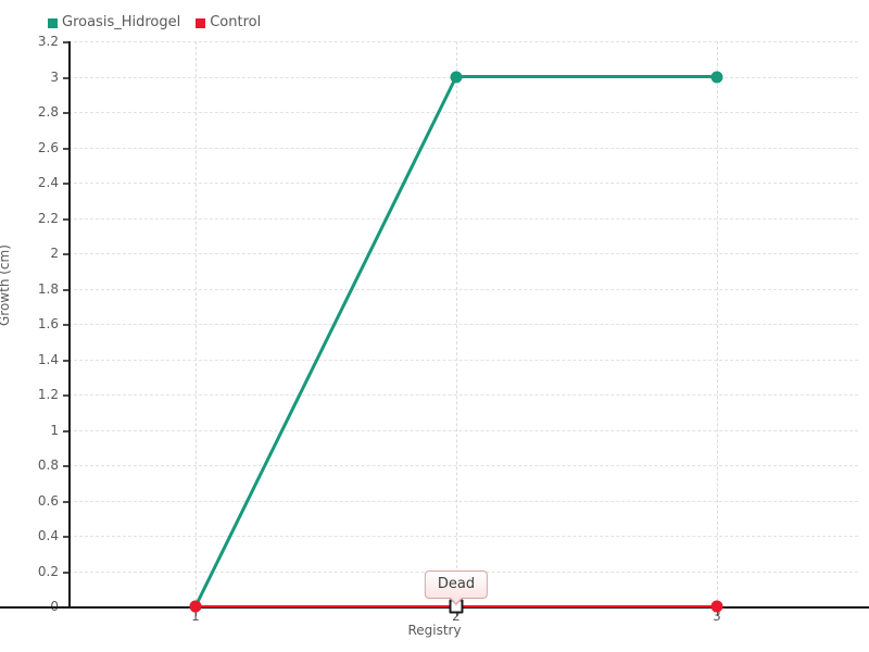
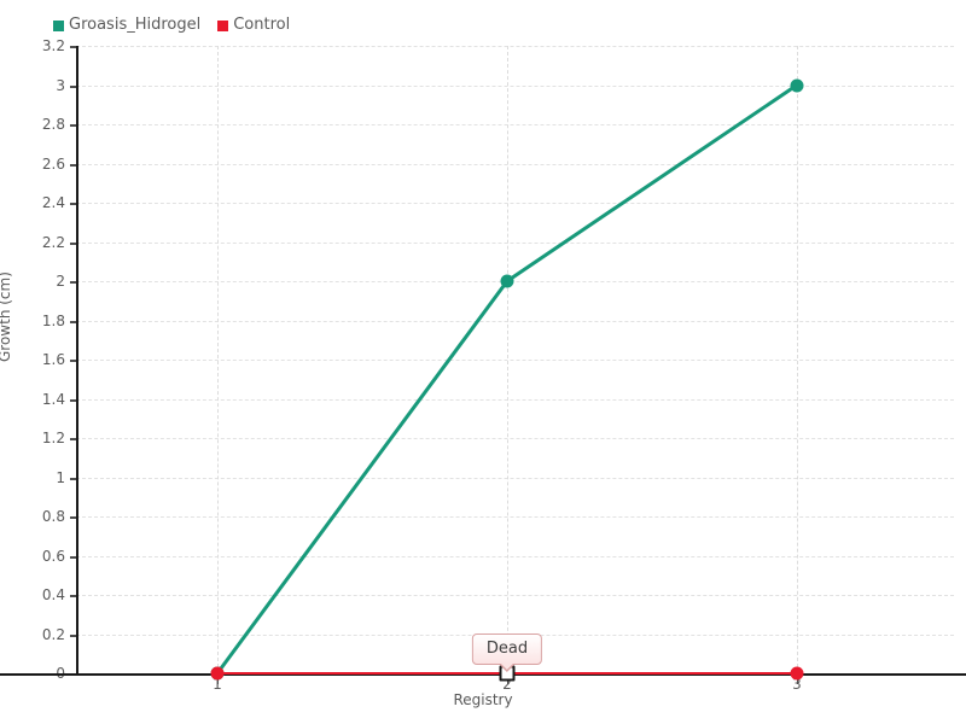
Groasis_Hidrogel/2: 3 -> 2
